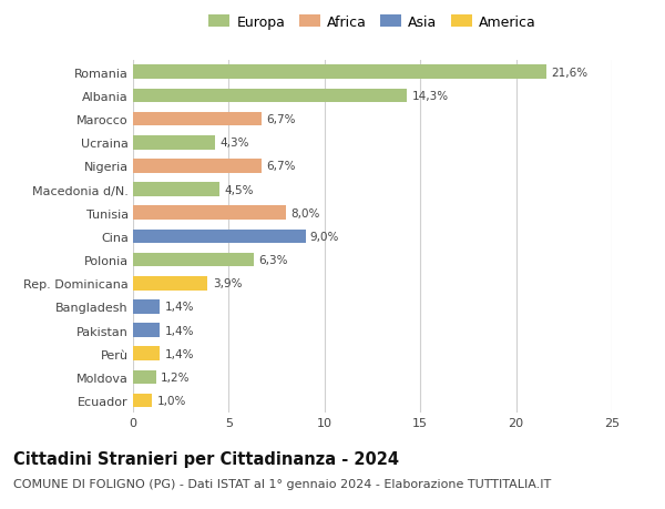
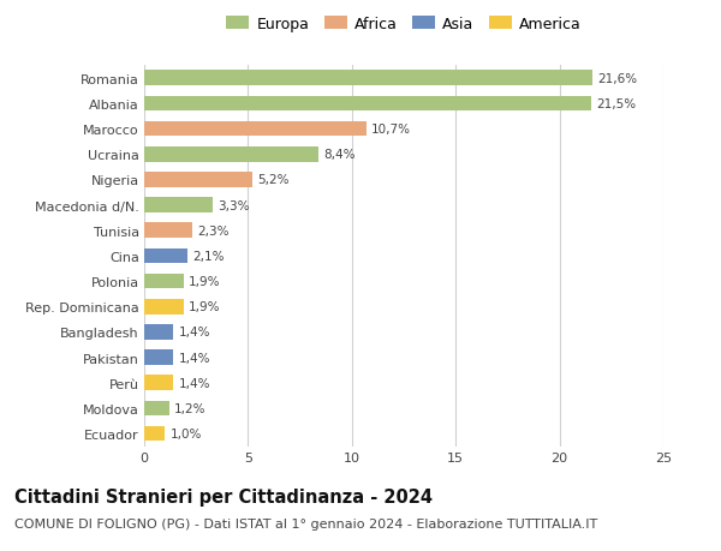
Albania: 14,3% -> 21,5%
Marocco: 6,7% -> 10,7%
Ucraina: 4,3% -> 8,4%
Nigeria: 6,7% -> 5,2%
Macedonia d/N.: 4,5% -> 3,3%
Tunisia: 8,0% -> 2,3%
Cina: 9,0% -> 2,1%
Polonia: 6,3% -> 1,9%
Rep. Dominicana: 3,9% -> 1,9%
